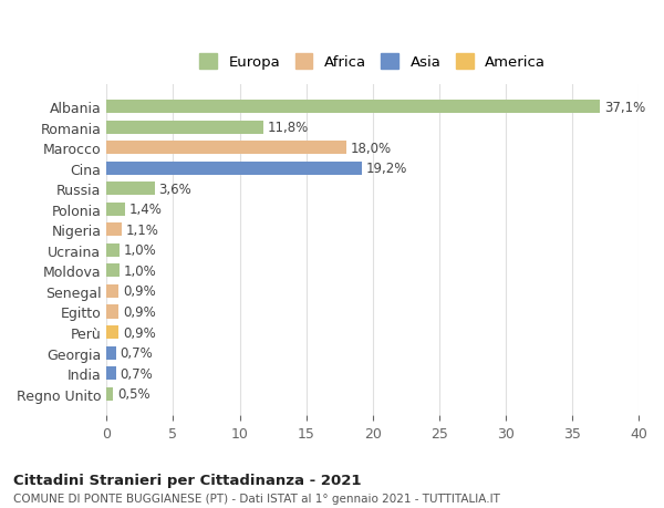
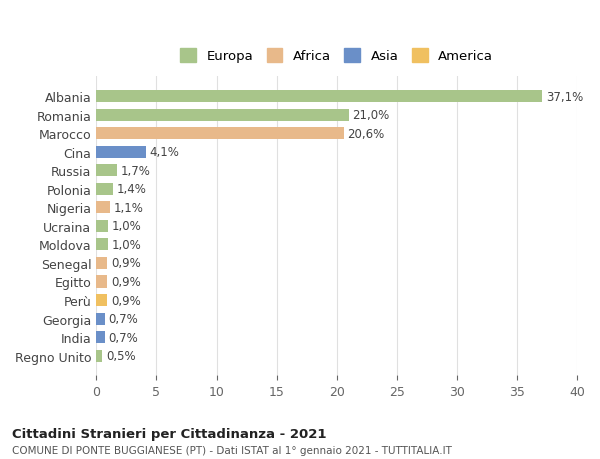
Romania: 11,8% -> 21,0%
Marocco: 18,0% -> 20,6%
Cina: 19,2% -> 4,1%
Russia: 3,6% -> 1,7%
